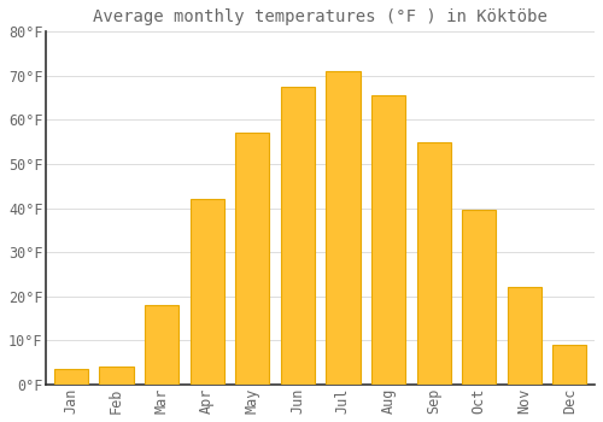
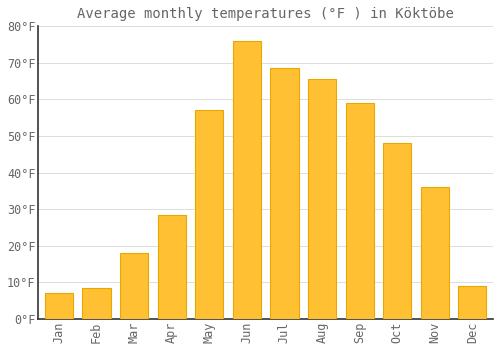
Jan: 3.5°F -> 7.0°F
Feb: 4.0°F -> 8.5°F
Apr: 42.0°F -> 28.5°F
Jun: 67.5°F -> 76.0°F
Jul: 71.0°F -> 68.5°F
Sep: 55.0°F -> 59.0°F
Oct: 39.5°F -> 48.0°F
Nov: 22.0°F -> 36.0°F
